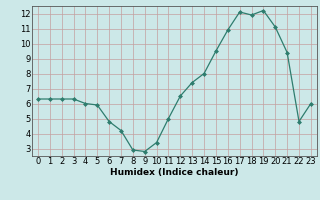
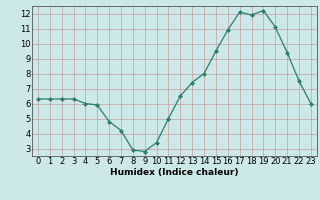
22: 4.8 -> 7.5
